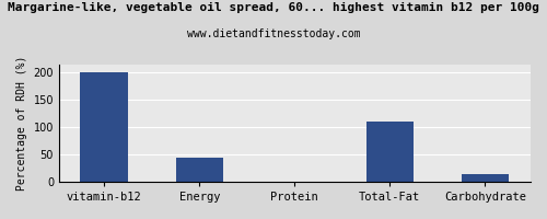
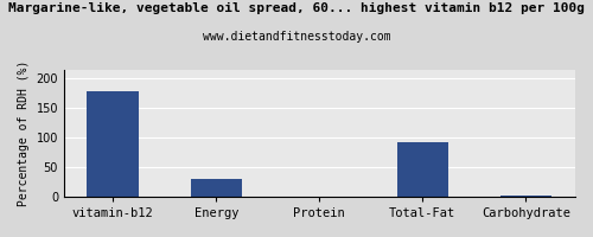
vitamin-b12: 200 -> 179
Energy: 45 -> 30
Total-Fat: 110 -> 93
Carbohydrate: 15 -> 1
